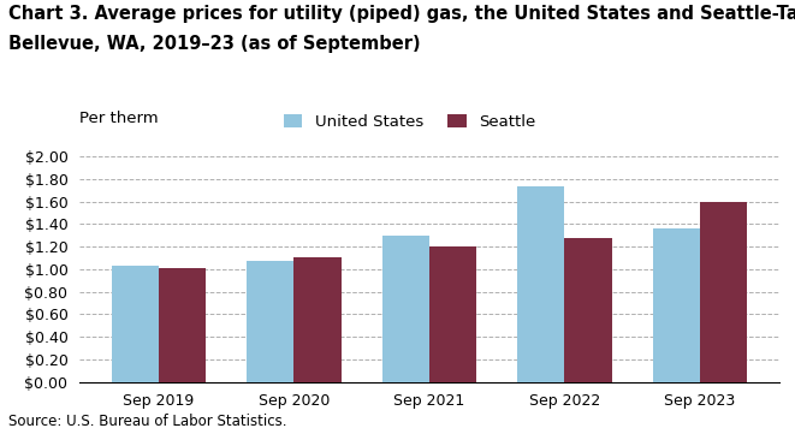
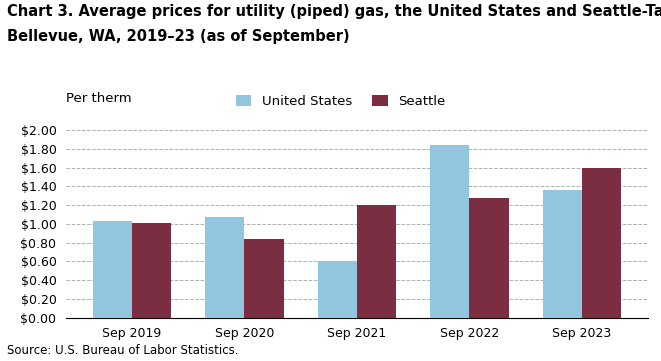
Seattle/Sep 2020: $1.10 -> $0.84
United States/Sep 2021: $1.30 -> $0.60
United States/Sep 2022: $1.73 -> $1.84
